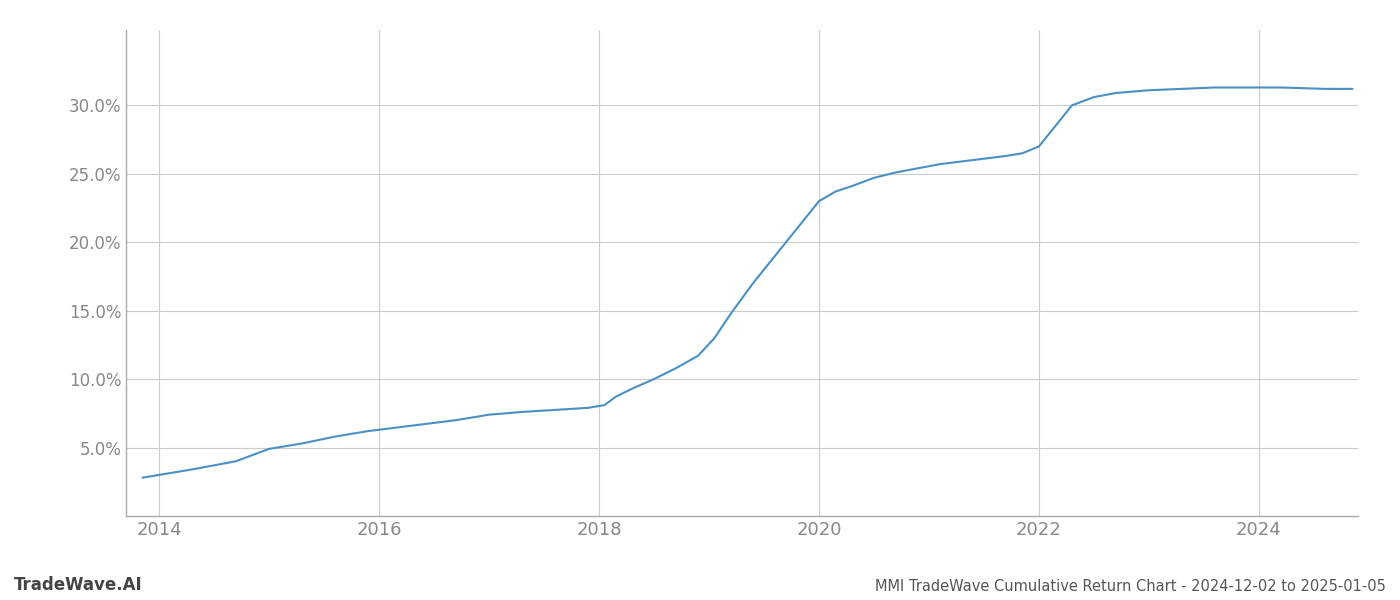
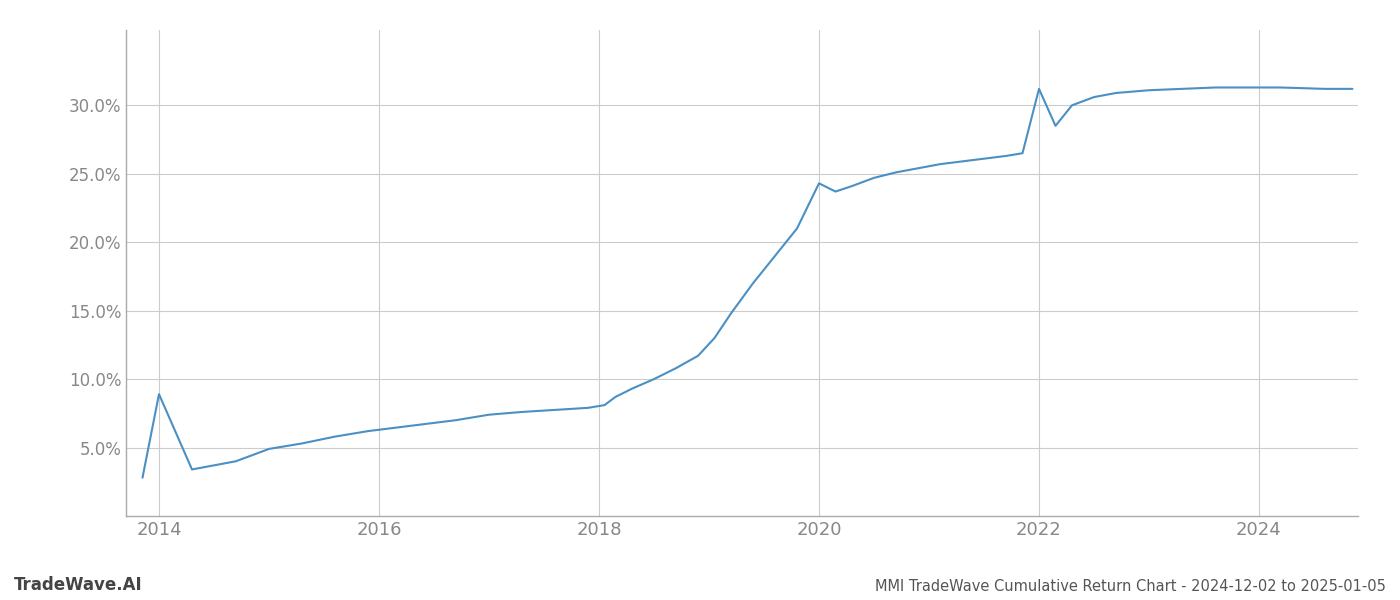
2014: 3.0% -> 8.9%
2020: 23.0% -> 24.3%
2022: 27.0% -> 31.2%
